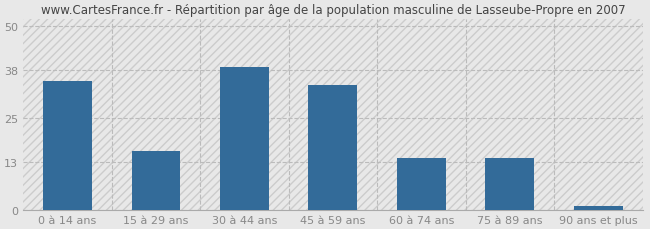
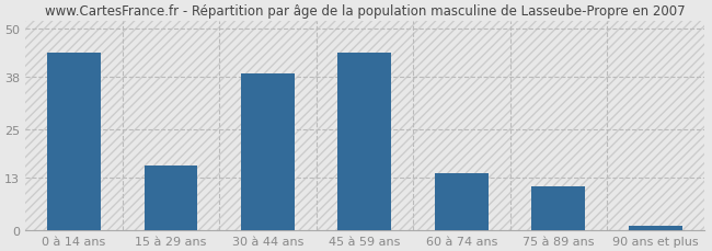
0 à 14 ans: 35 -> 44
45 à 59 ans: 34 -> 44
75 à 89 ans: 14 -> 11
